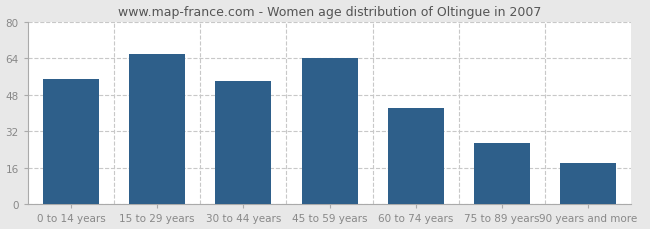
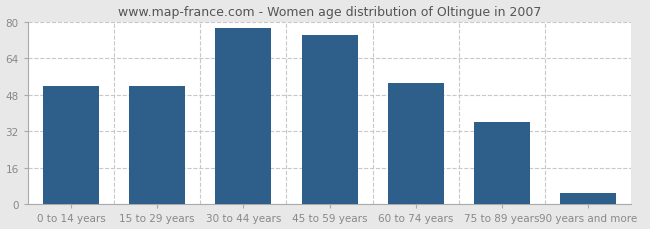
0 to 14 years: 55 -> 52
15 to 29 years: 66 -> 52
30 to 44 years: 54 -> 77
45 to 59 years: 64 -> 74
60 to 74 years: 42 -> 53
75 to 89 years: 27 -> 36
90 years and more: 18 -> 5
